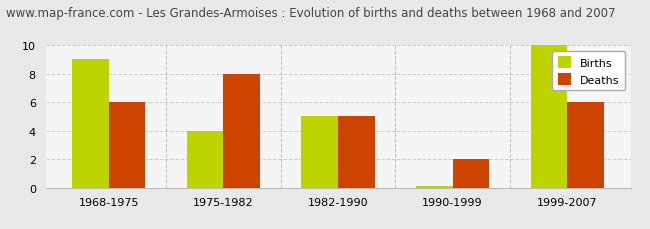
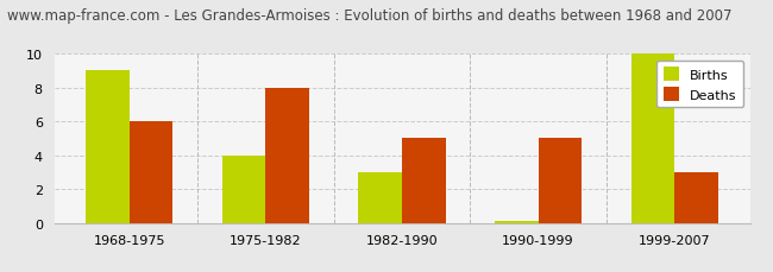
Births/1982-1990: 5.0 -> 3.0
Deaths/1990-1999: 2 -> 5
Deaths/1999-2007: 6 -> 3
